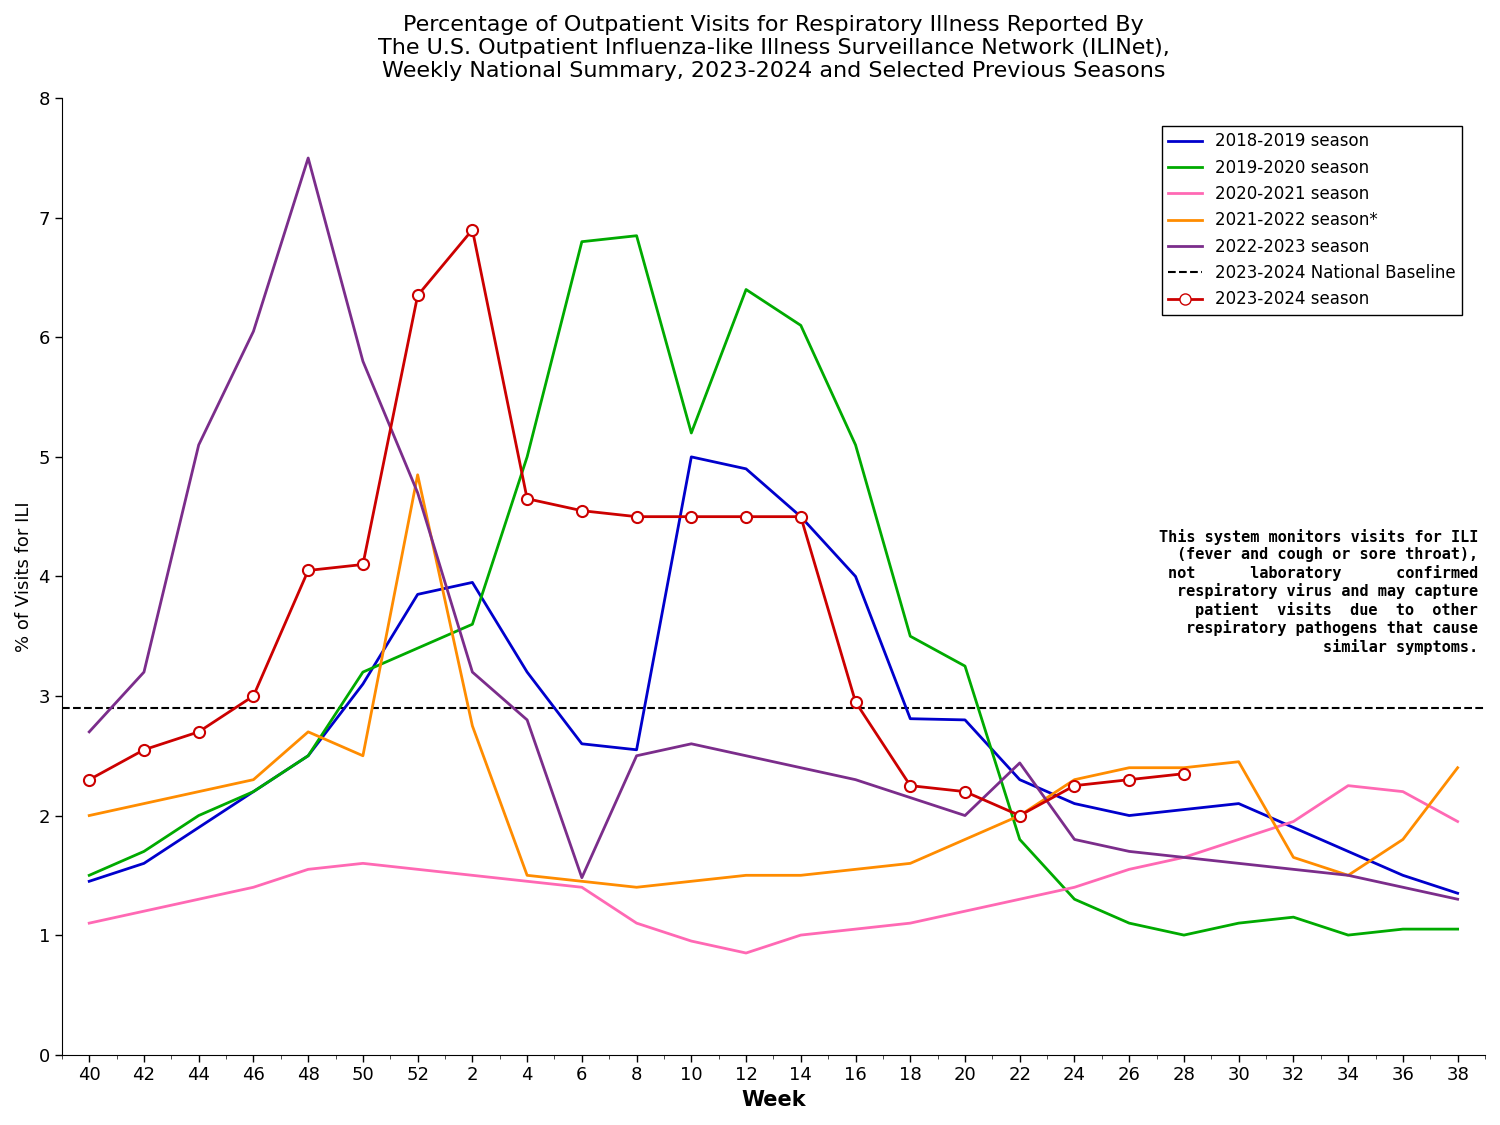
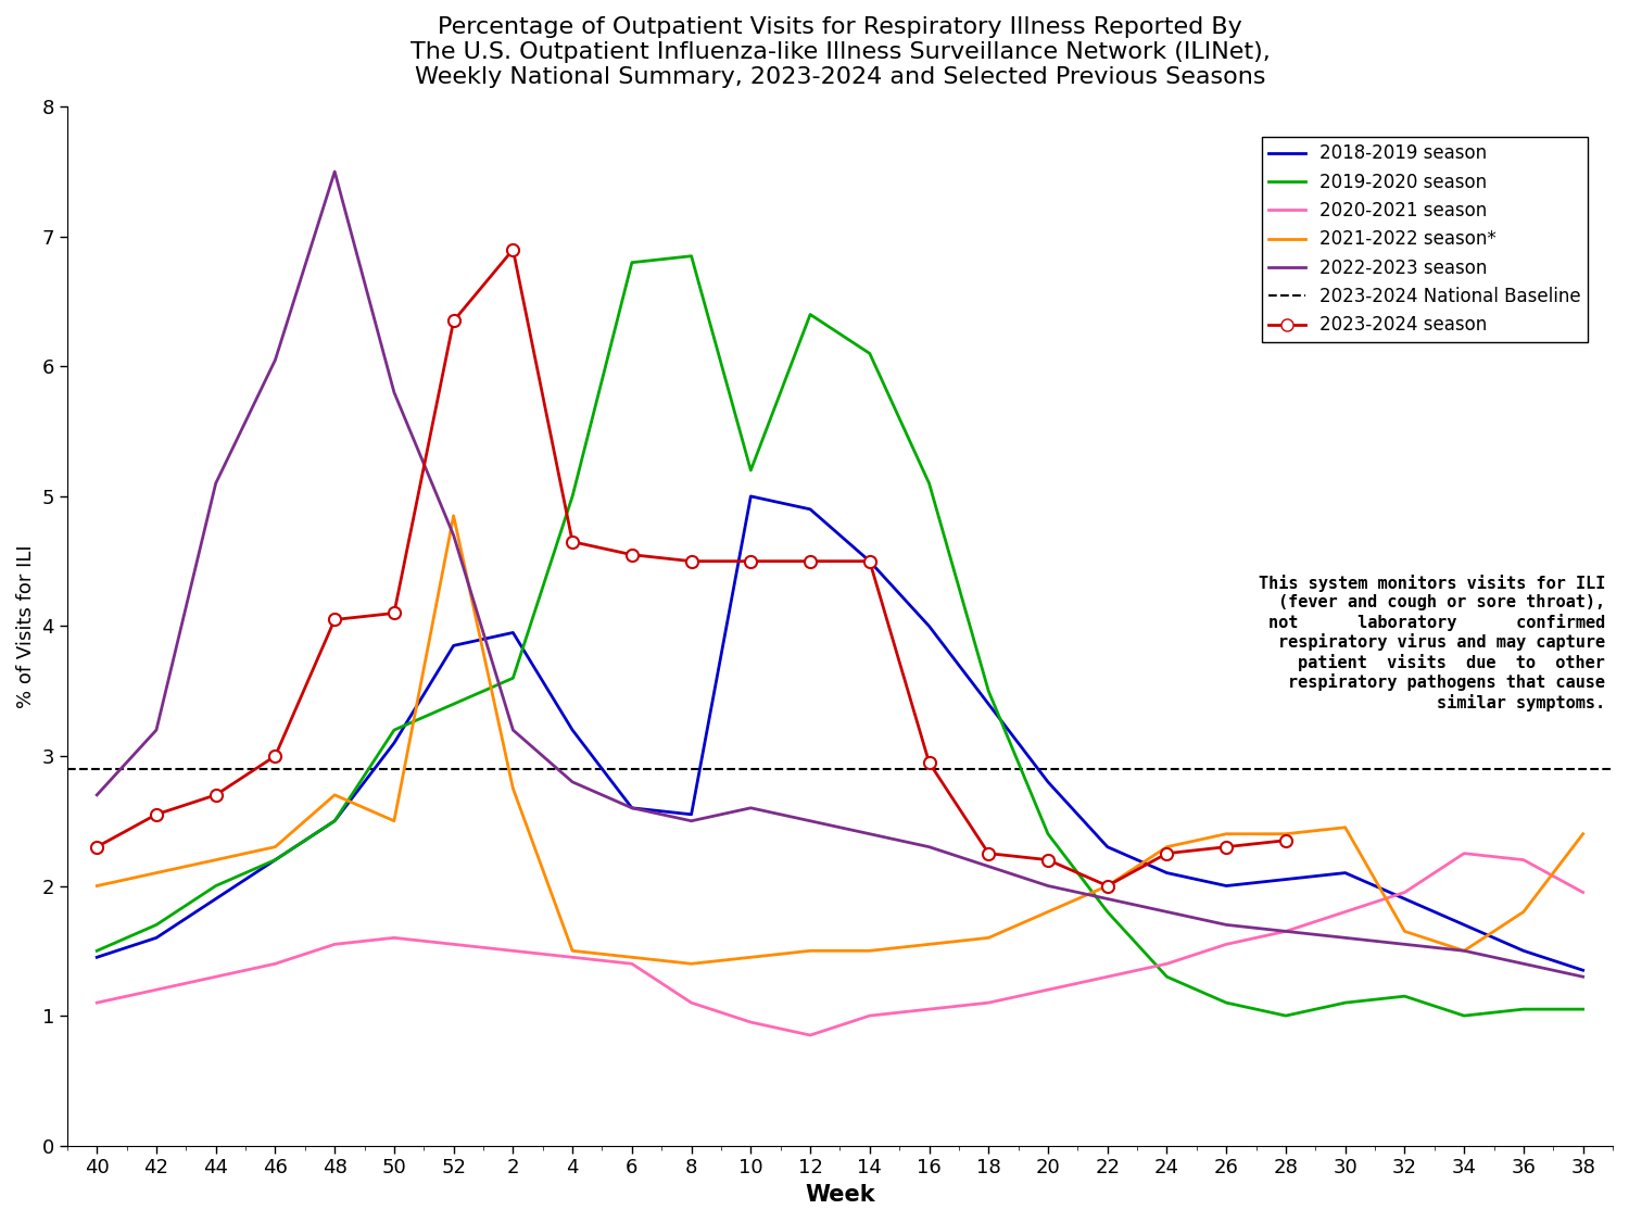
2022-2023 season/6: 1.48 -> 2.60
2018-2019 season/18: 2.81 -> 3.40
2019-2020 season/20: 3.25 -> 2.40
2022-2023 season/22: 2.44 -> 1.90
